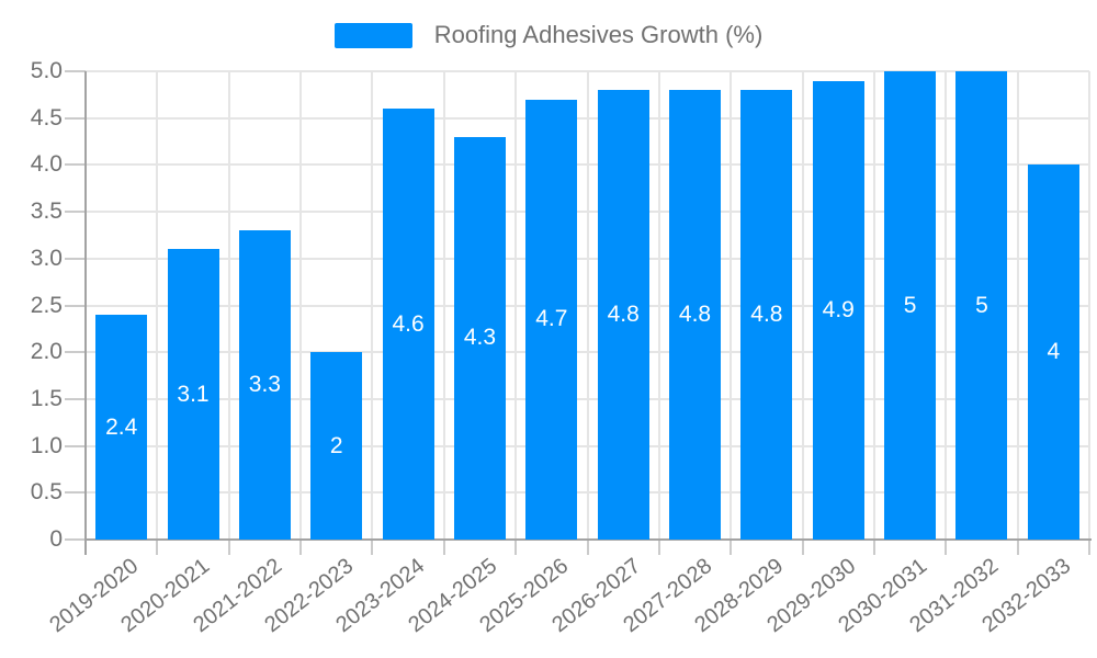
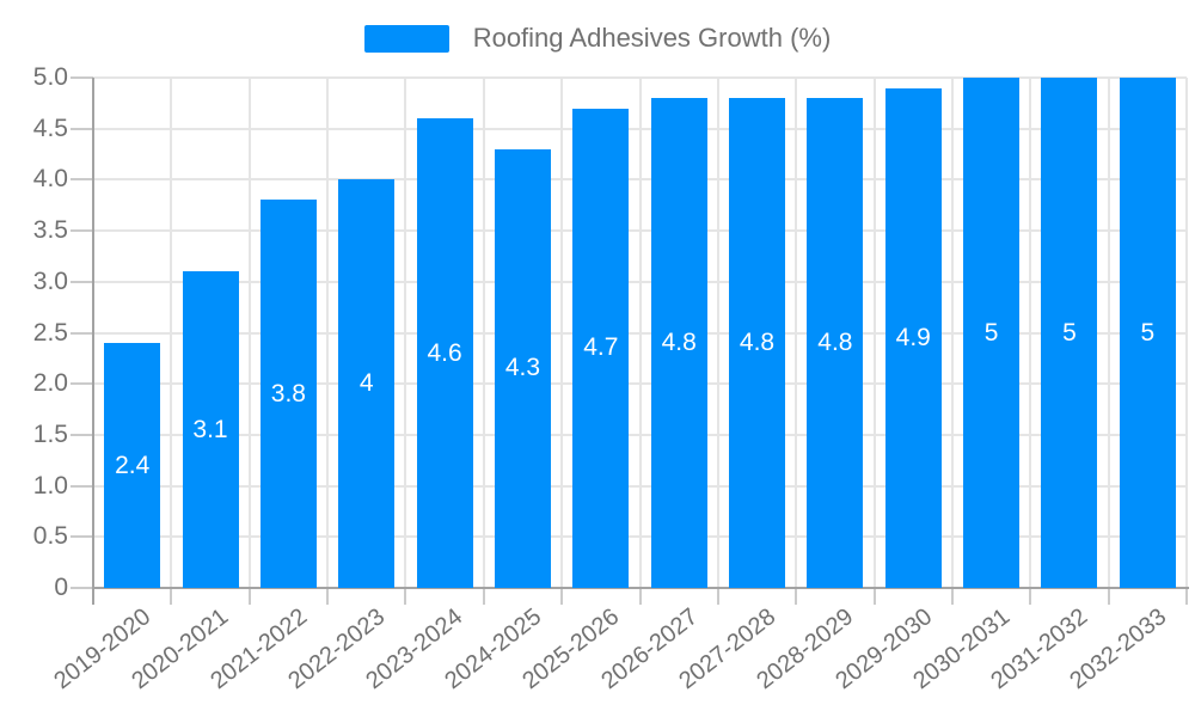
2021-2022: 3.3 -> 3.8
2022-2023: 2 -> 4
2032-2033: 4 -> 5
